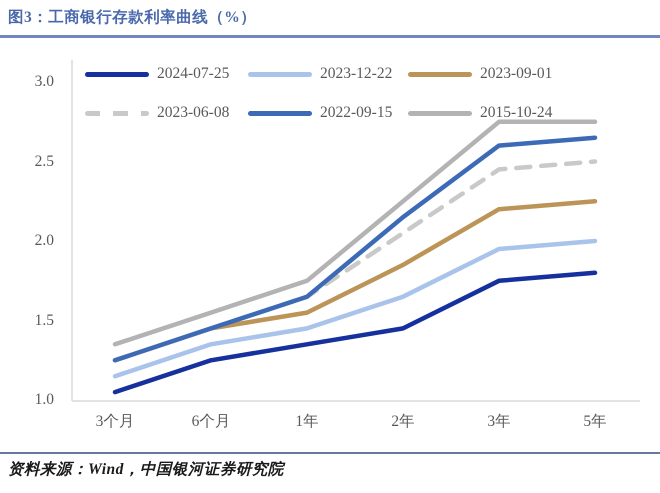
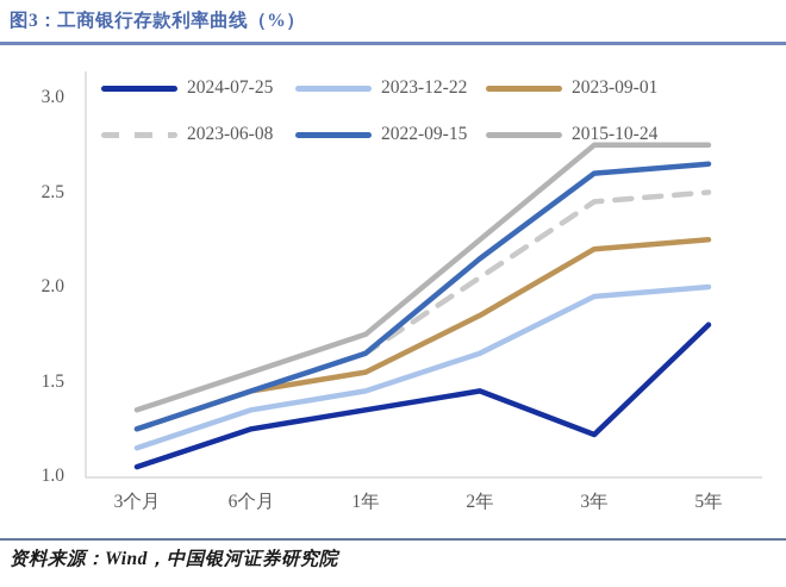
2024-07-25/3年: 1.75 -> 1.22
